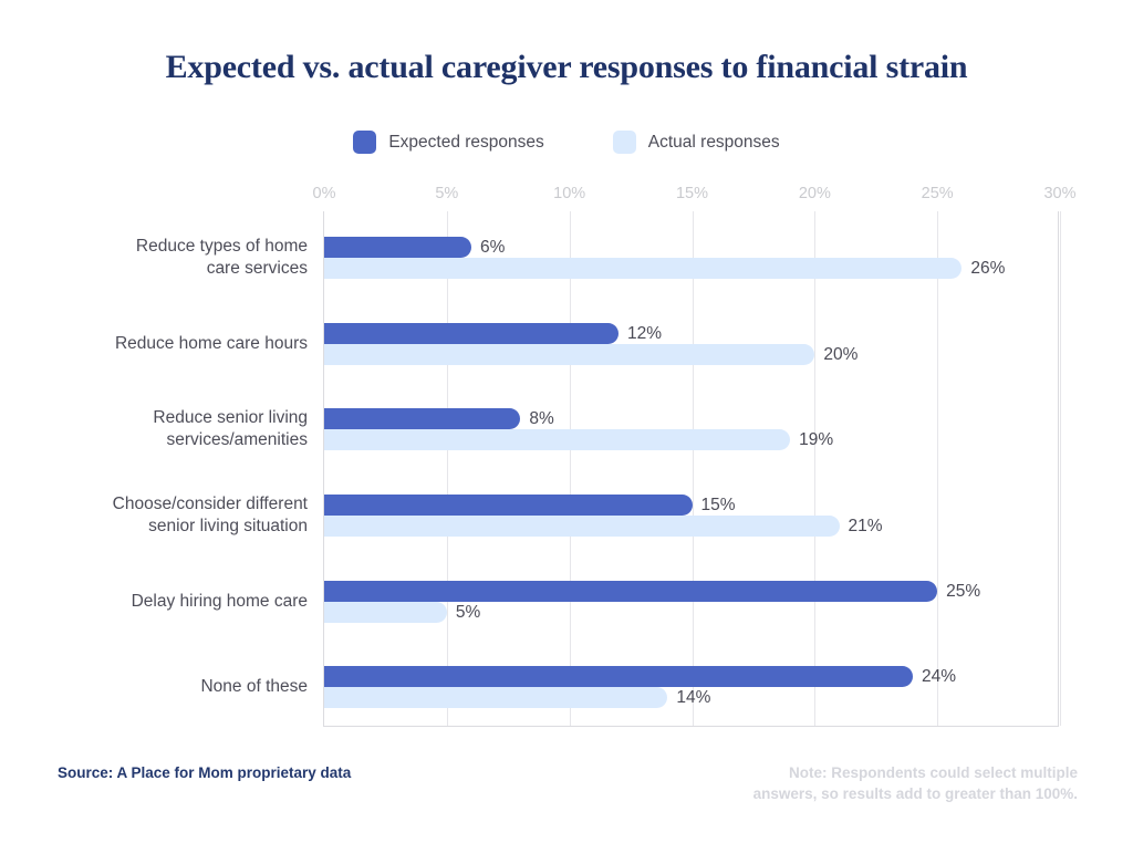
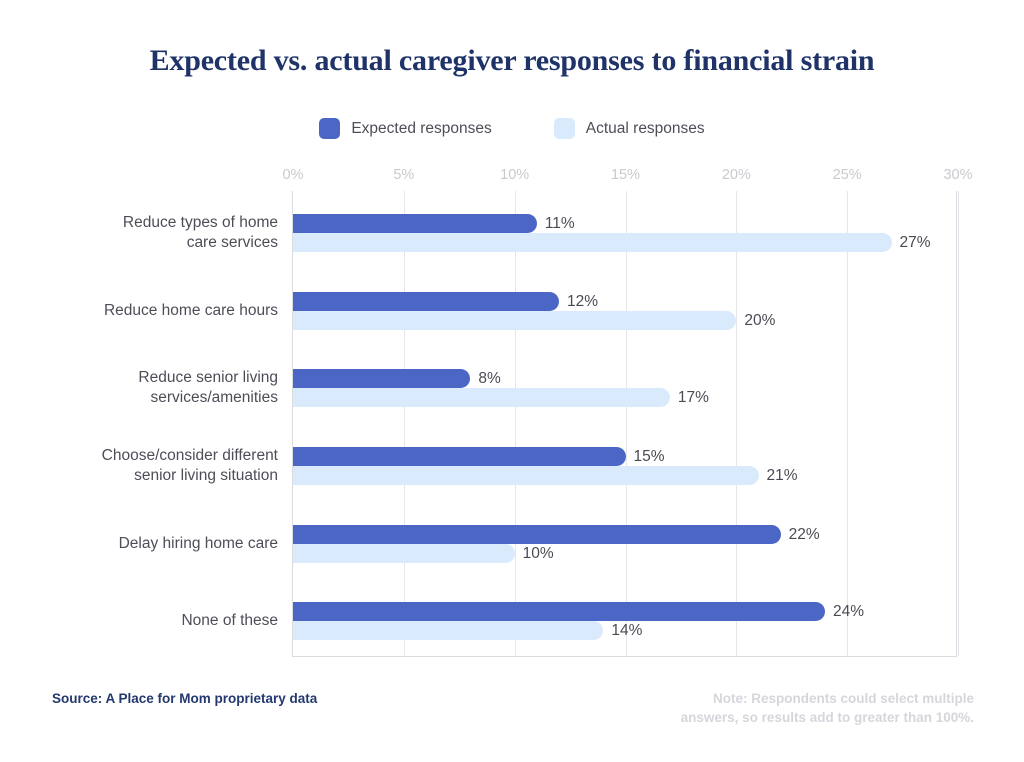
Expected responses/Reduce types of home care services: 6% -> 11%
Actual responses/Reduce types of home care services: 26% -> 27%
Actual responses/Reduce senior living services/amenities: 19% -> 17%
Expected responses/Delay hiring home care: 25% -> 22%
Actual responses/Delay hiring home care: 5% -> 10%
